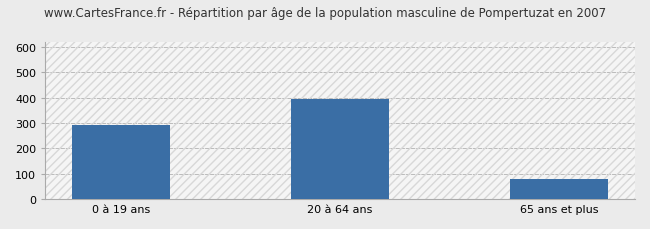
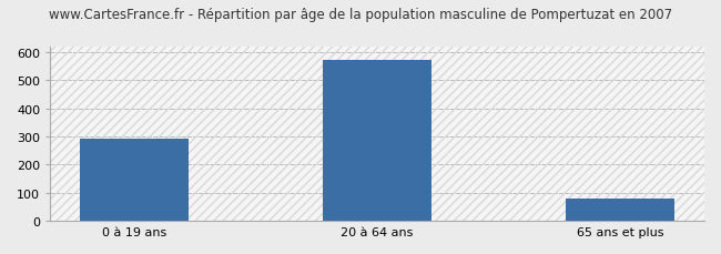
20 à 64 ans: 395 -> 572
